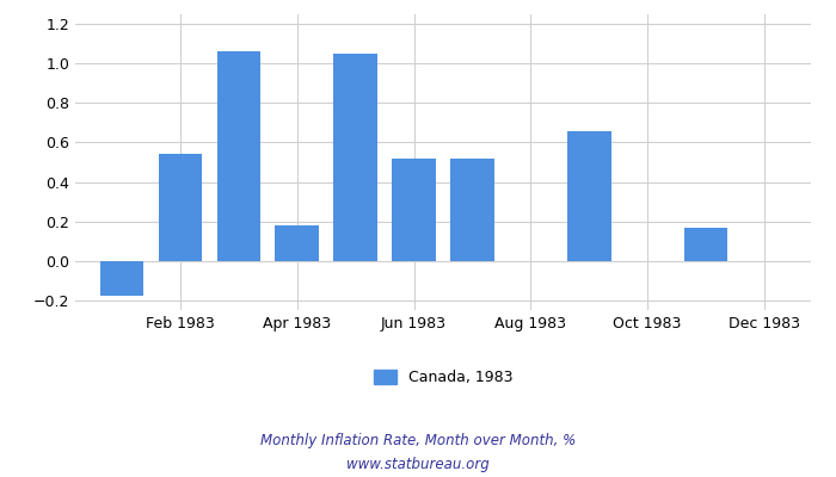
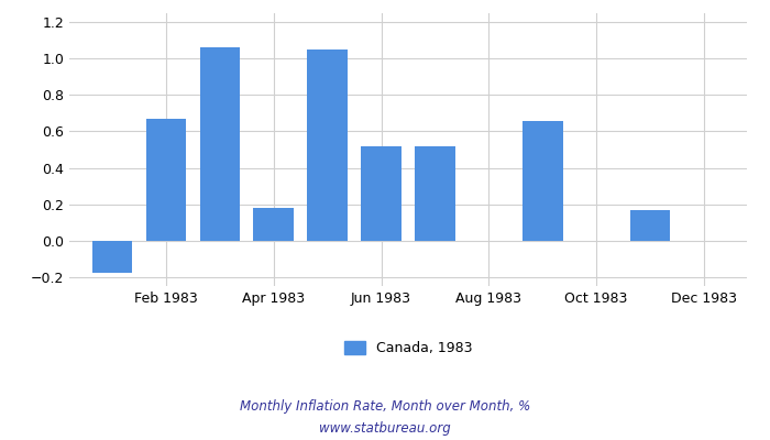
Feb 1983: 0.54 -> 0.67
